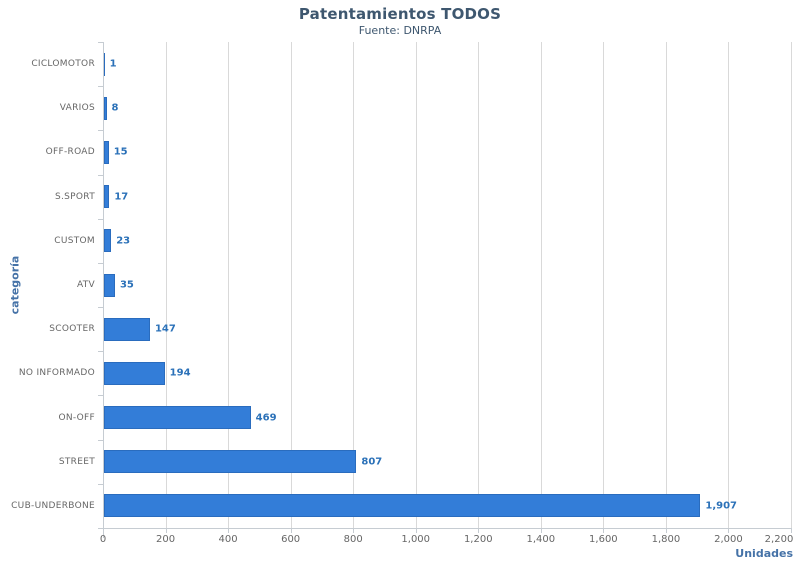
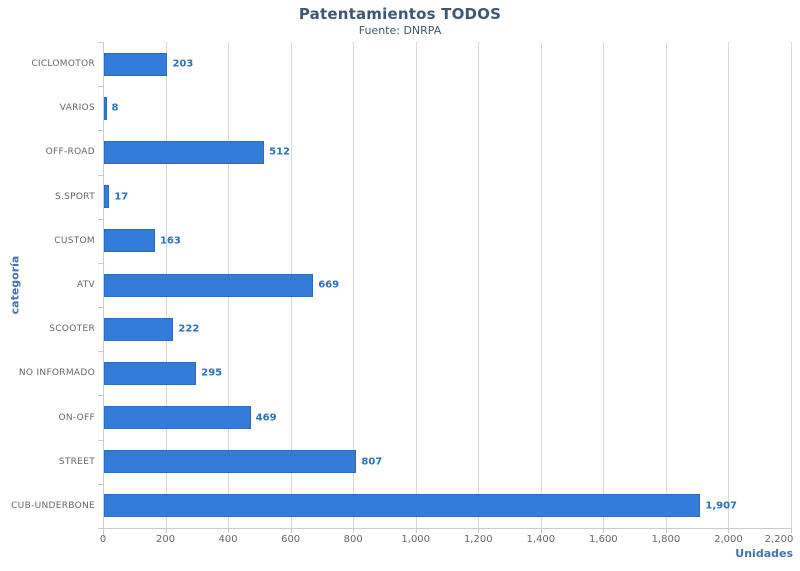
CICLOMOTOR: 1 -> 203
OFF-ROAD: 15 -> 512
CUSTOM: 23 -> 163
ATV: 35 -> 669
SCOOTER: 147 -> 222
NO INFORMADO: 194 -> 295
